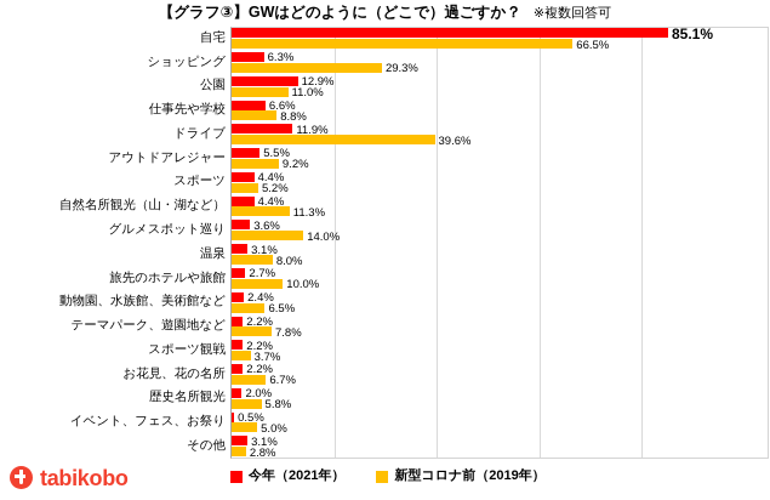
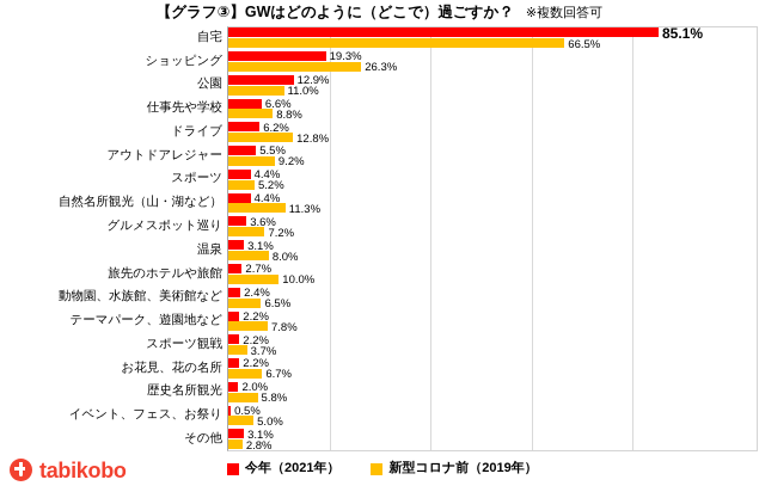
今年（2021年）/ショッピング: 6.3% -> 19.3%
新型コロナ前（2019年）/ショッピング: 29.3% -> 26.3%
今年（2021年）/ドライブ: 11.9% -> 6.2%
新型コロナ前（2019年）/ドライブ: 39.6% -> 12.8%
新型コロナ前（2019年）/グルメスポット巡り: 14.0% -> 7.2%
